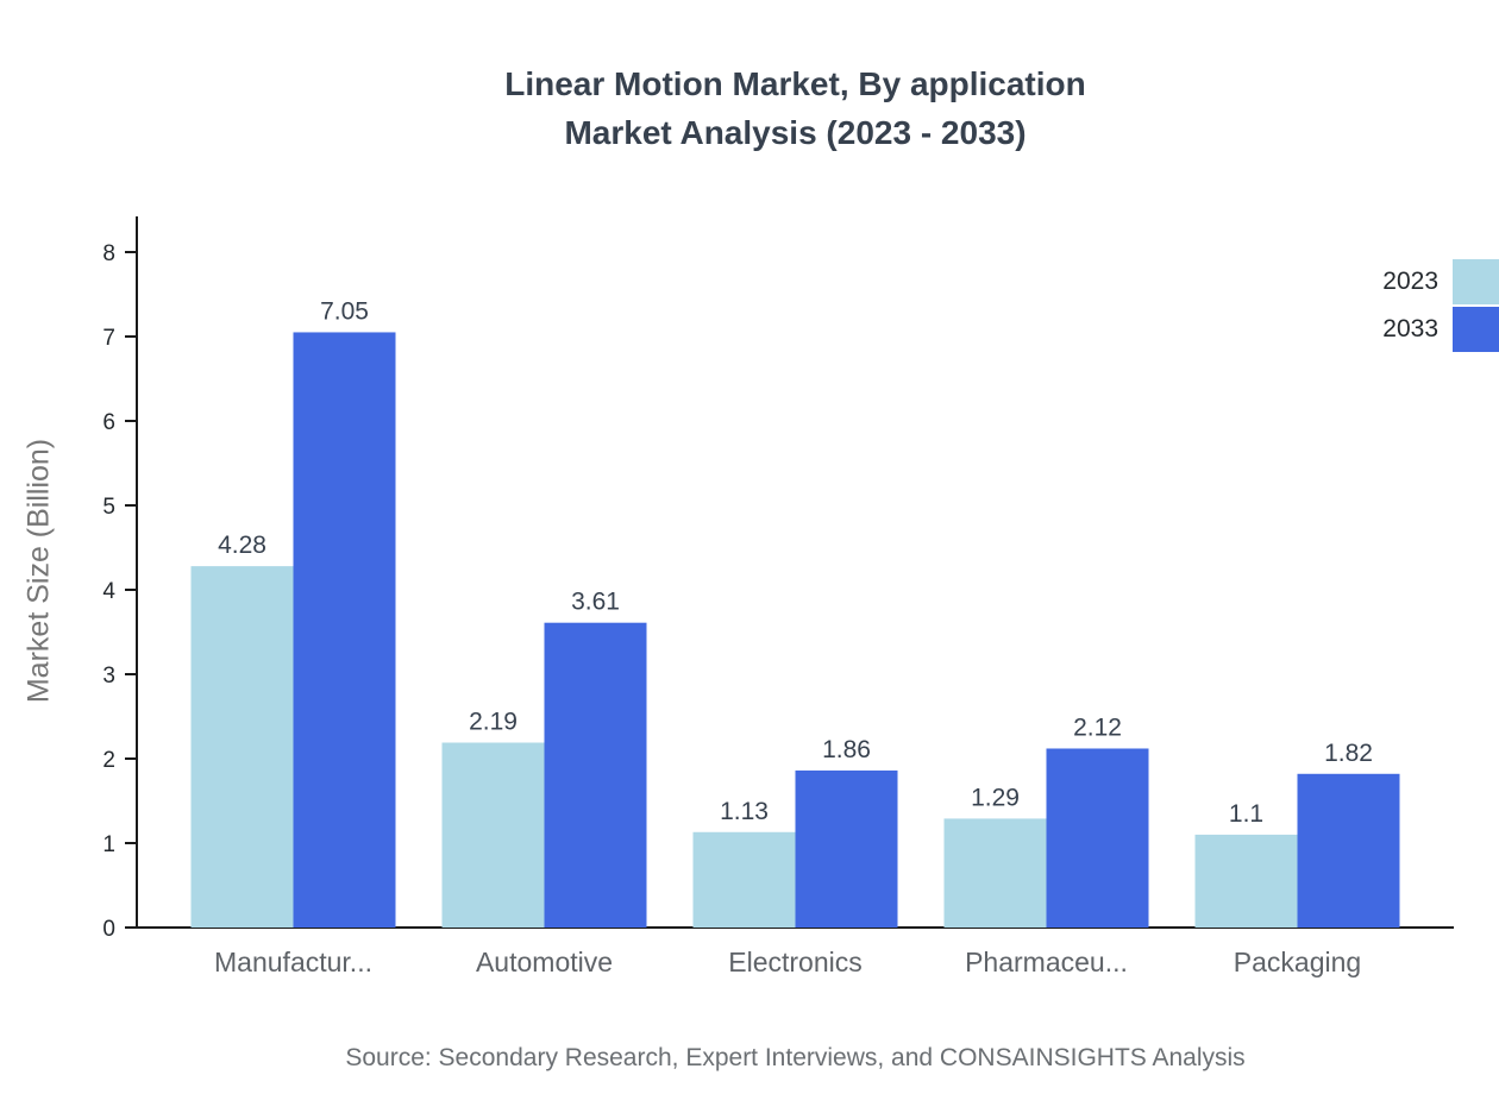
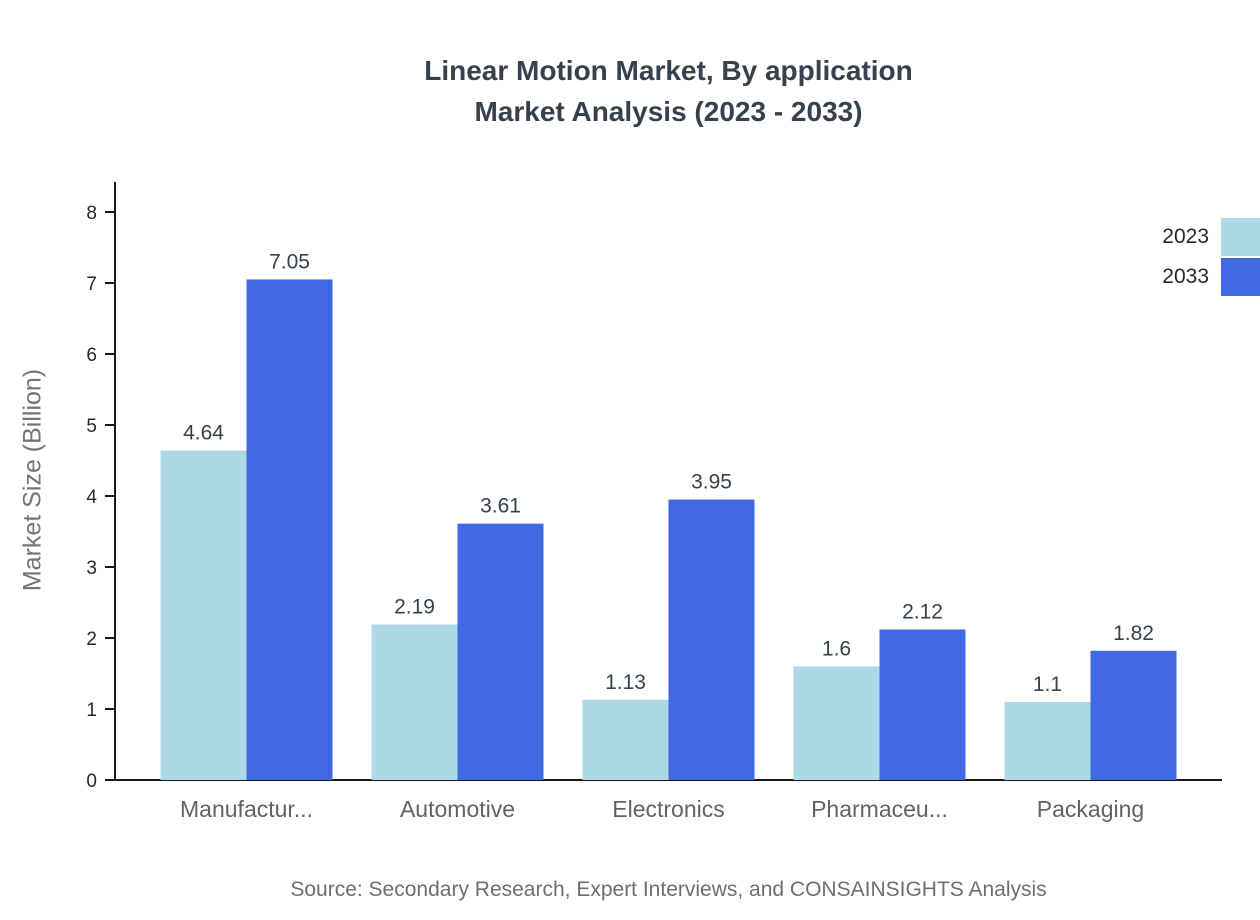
2023/Manufactur...: 4.28 -> 4.64
2033/Electronics: 1.86 -> 3.95
2023/Pharmaceu...: 1.29 -> 1.6
